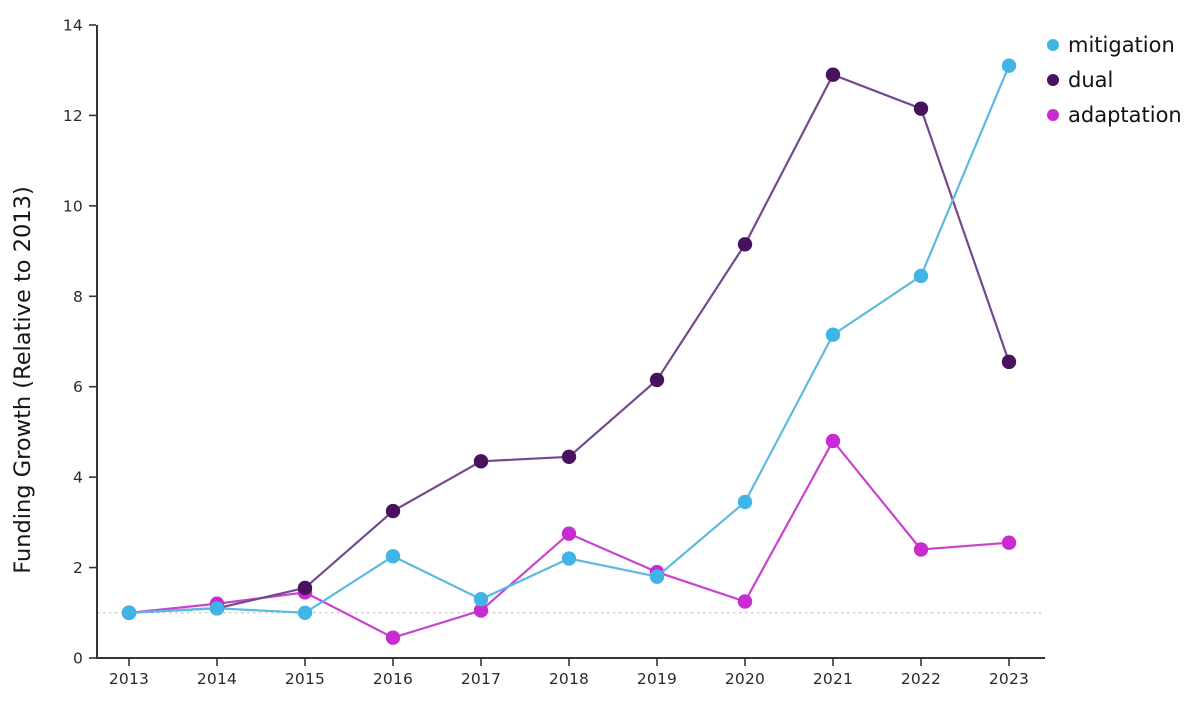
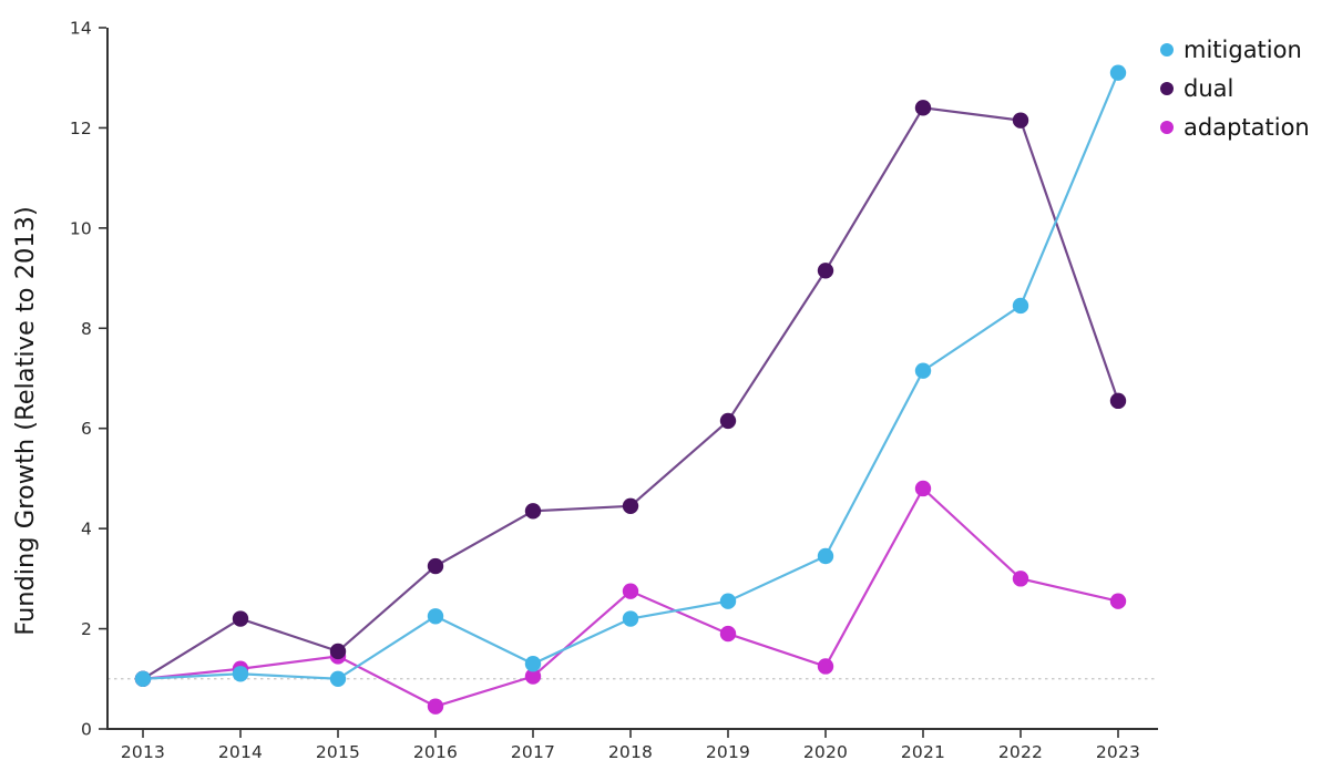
dual/2014: 1.1 -> 2.2
mitigation/2019: 1.8 -> 2.5
dual/2021: 12.9 -> 12.4
adaptation/2022: 2.4 -> 3.0
